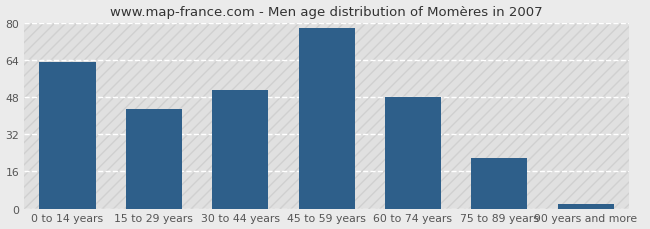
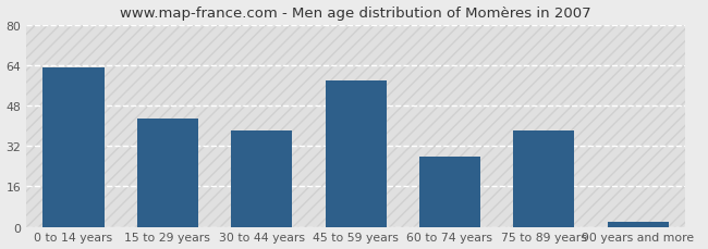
30 to 44 years: 51 -> 38
45 to 59 years: 78 -> 58
60 to 74 years: 48 -> 28
75 to 89 years: 22 -> 38
